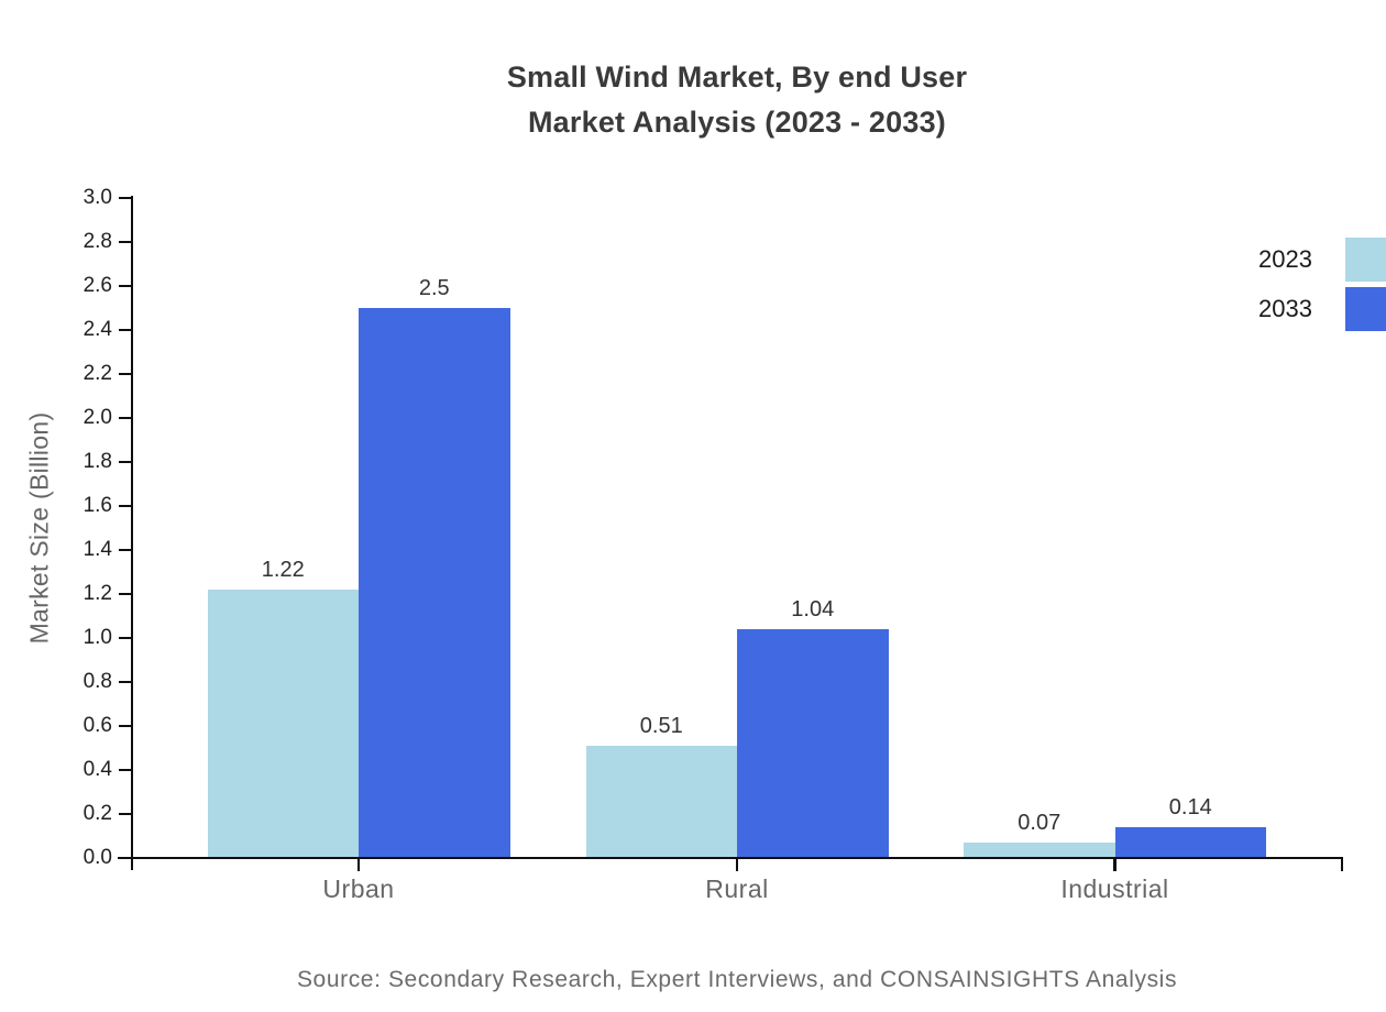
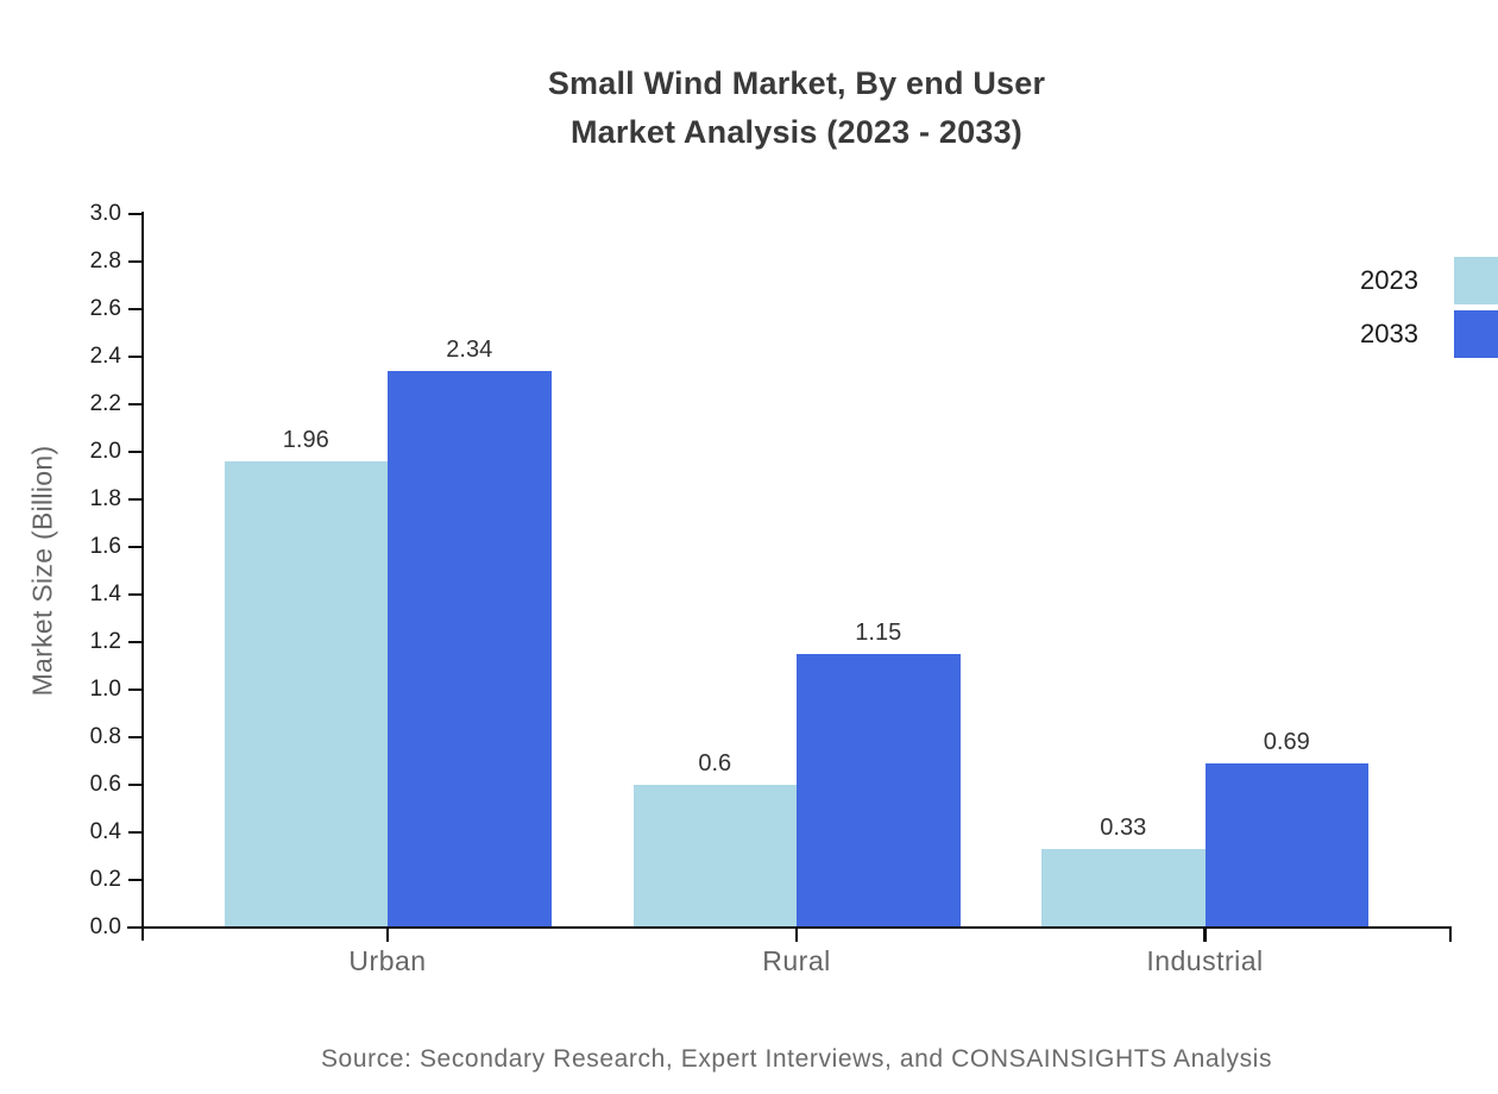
2023/Urban: 1.22 -> 1.96
2033/Urban: 2.5 -> 2.34
2023/Rural: 0.51 -> 0.6
2033/Rural: 1.04 -> 1.15
2023/Industrial: 0.07 -> 0.33
2033/Industrial: 0.14 -> 0.69
